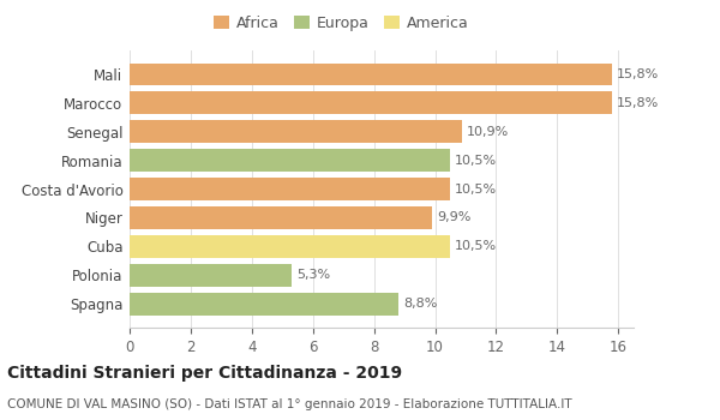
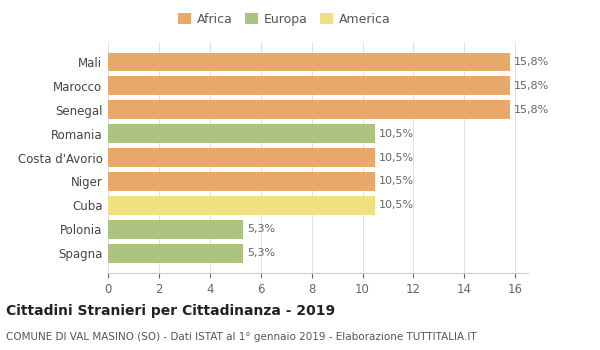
Senegal: 10,9% -> 15,8%
Niger: 9,9% -> 10,5%
Spagna: 8,8% -> 5,3%
